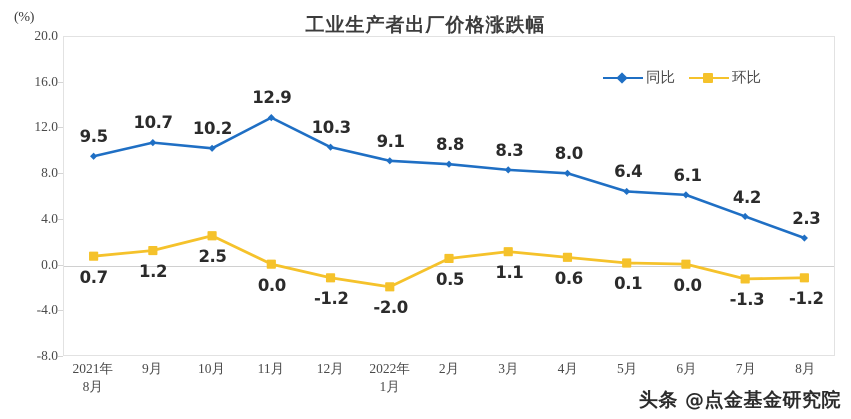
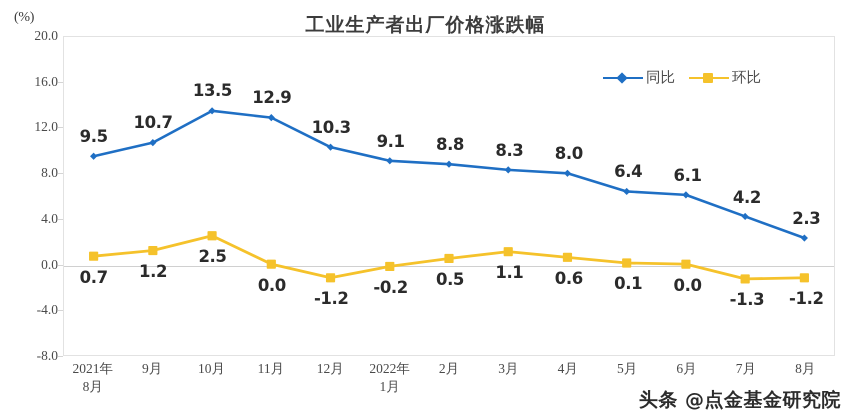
同比/10月: 10.2 -> 13.5
环比/2022年 1月: -2.0 -> -0.2
